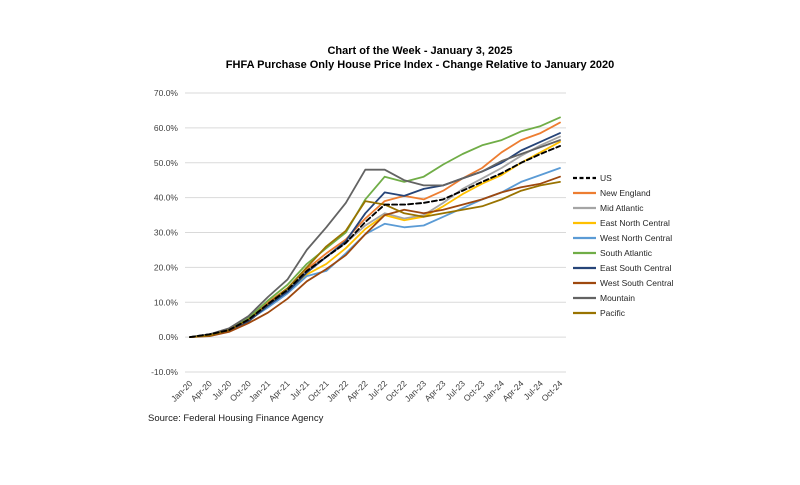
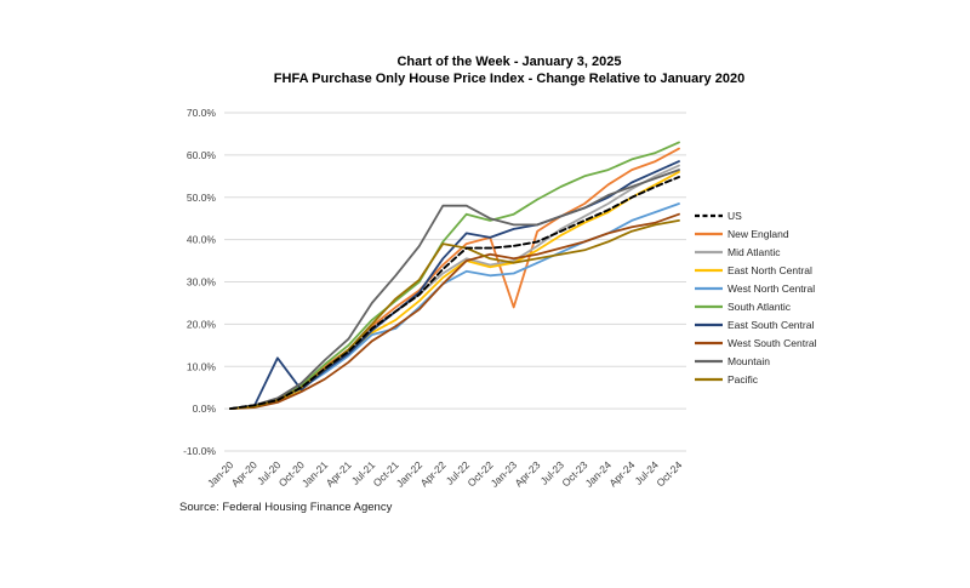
East South Central/Jul-20: 2% -> 12%
New England/Jan-23: 40% -> 24%
